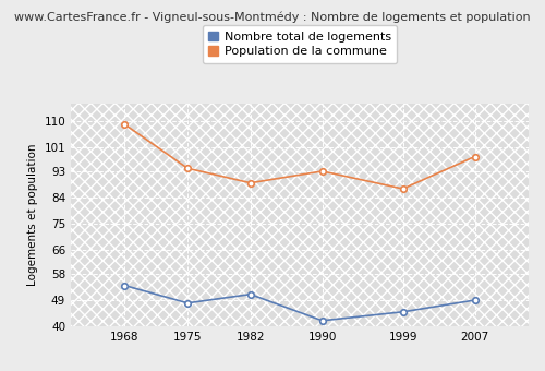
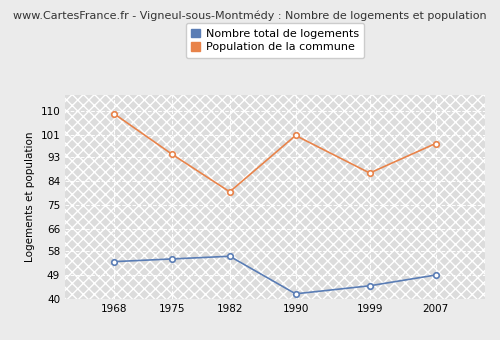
Nombre total de logements/1975: 48 -> 55
Nombre total de logements/1982: 51 -> 56
Population de la commune/1982: 89 -> 80
Population de la commune/1990: 93 -> 101
